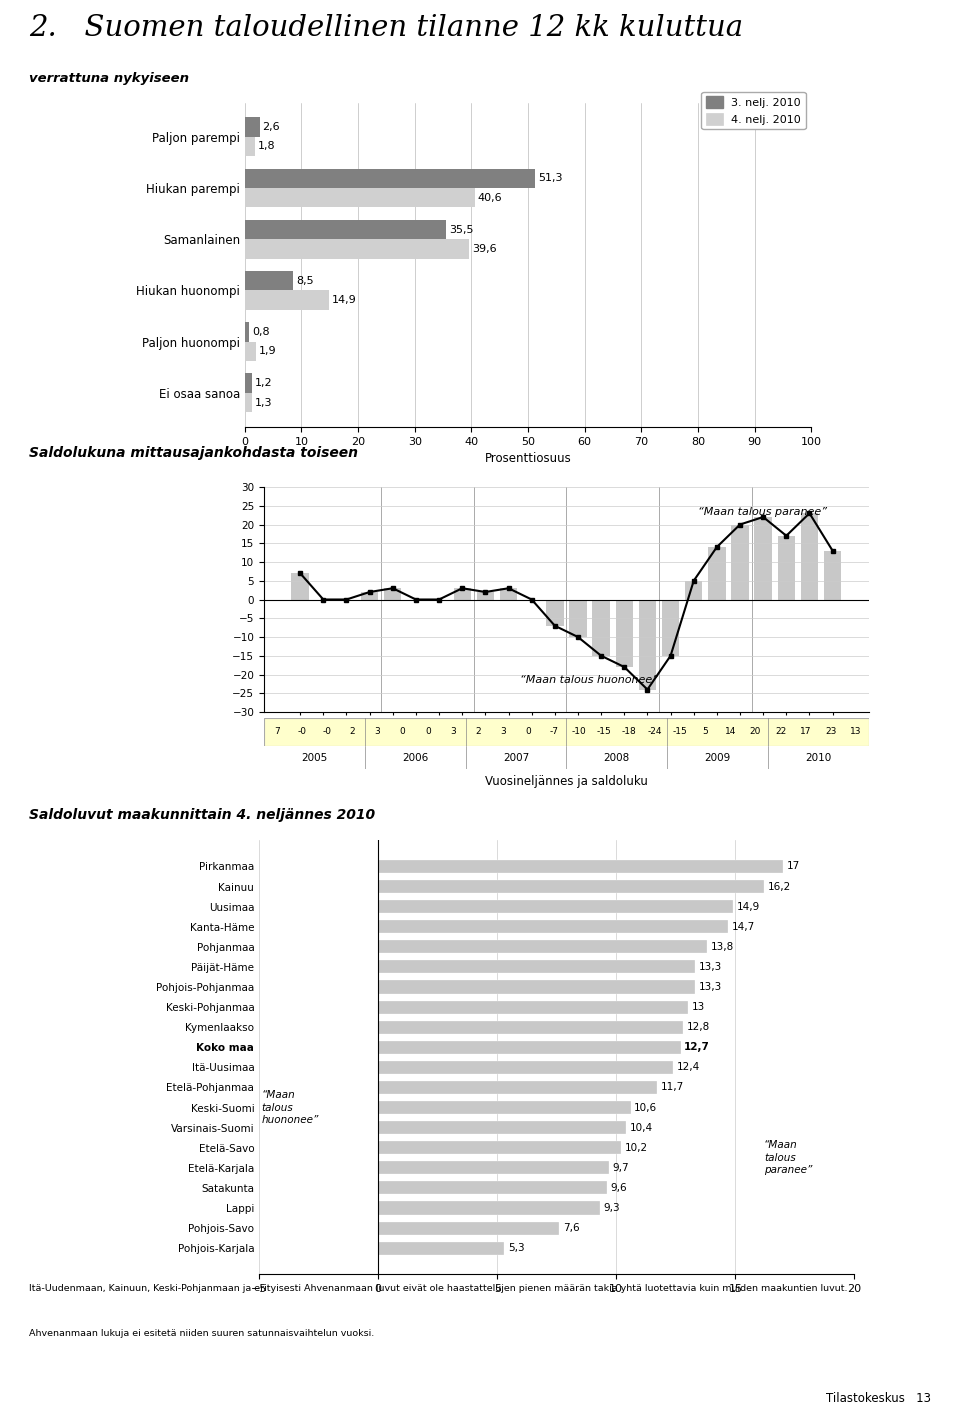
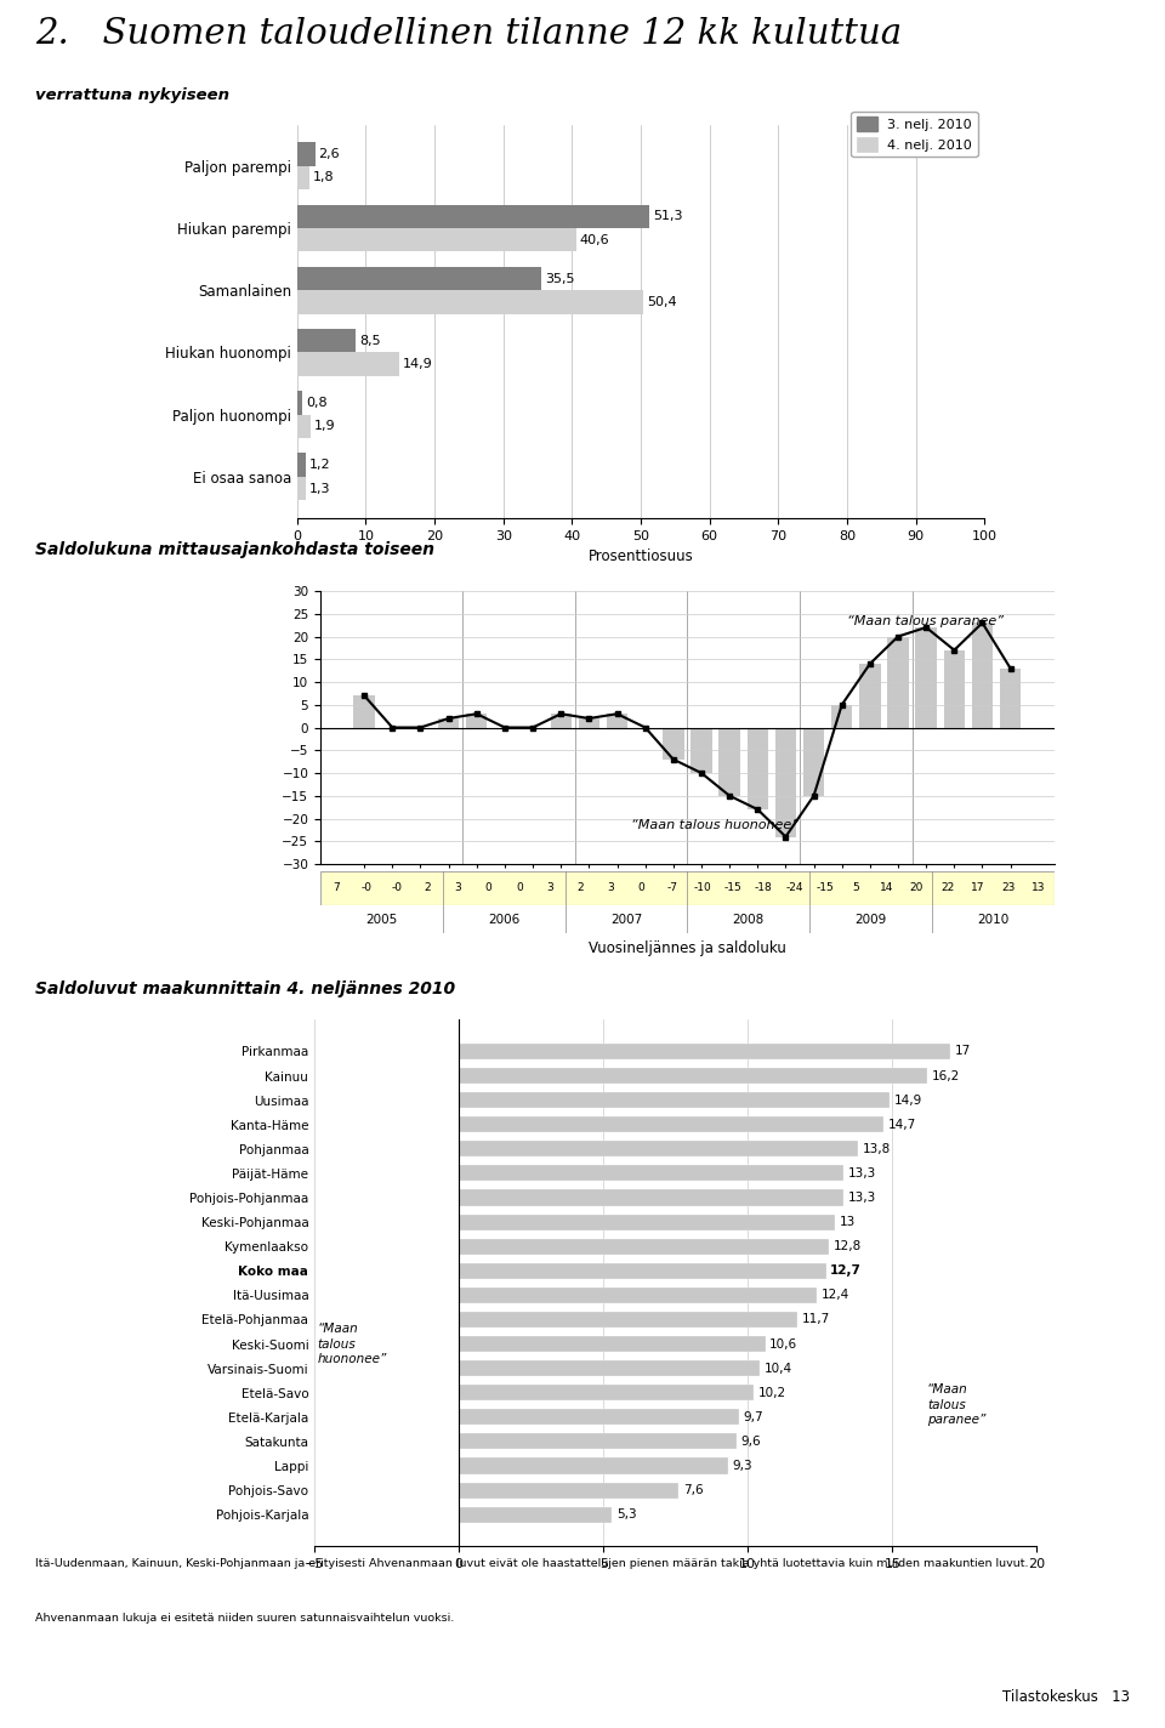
4. nelj. 2010/Samanlainen: 39,6 -> 50,4
